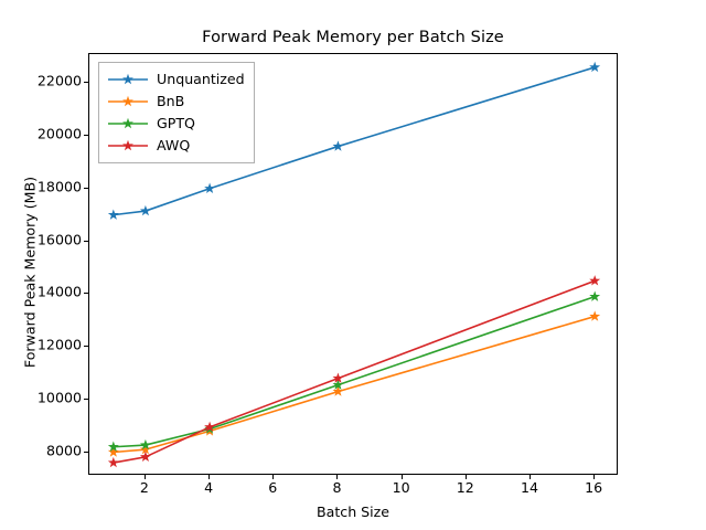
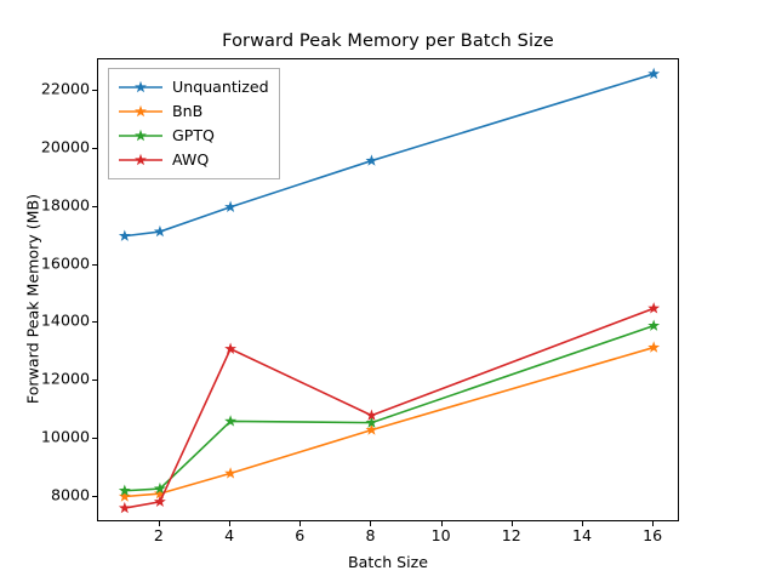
GPTQ/4: 8900 -> 10600
AWQ/4: 9000 -> 13100
